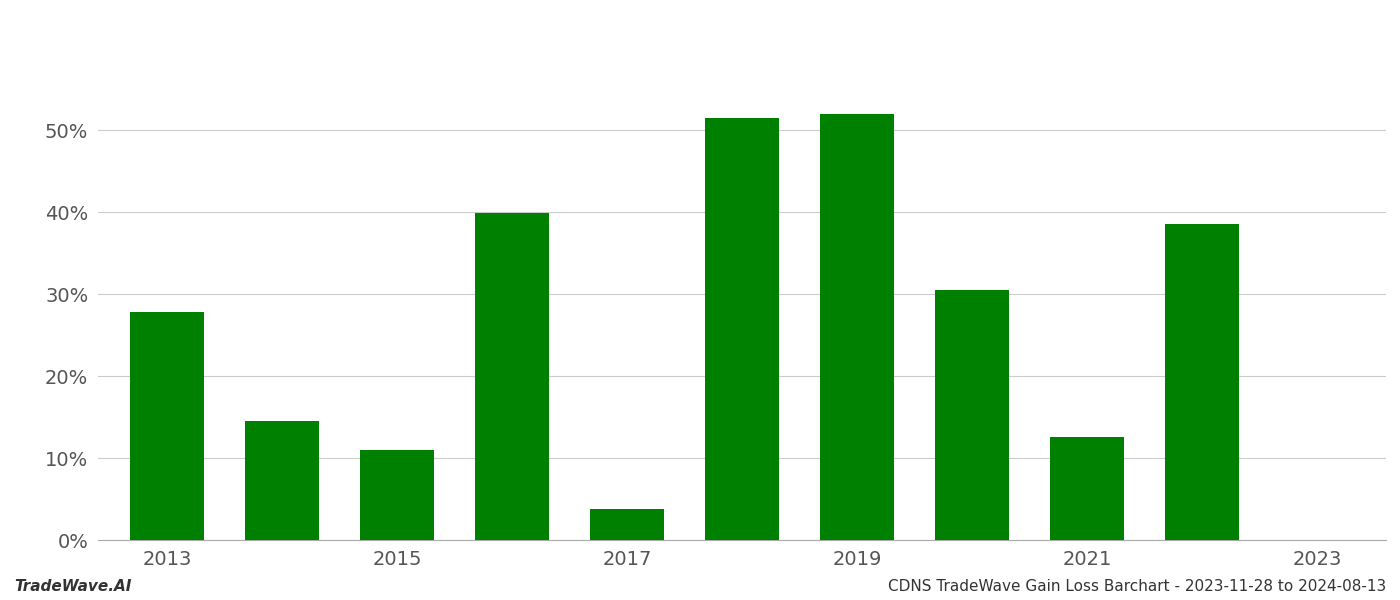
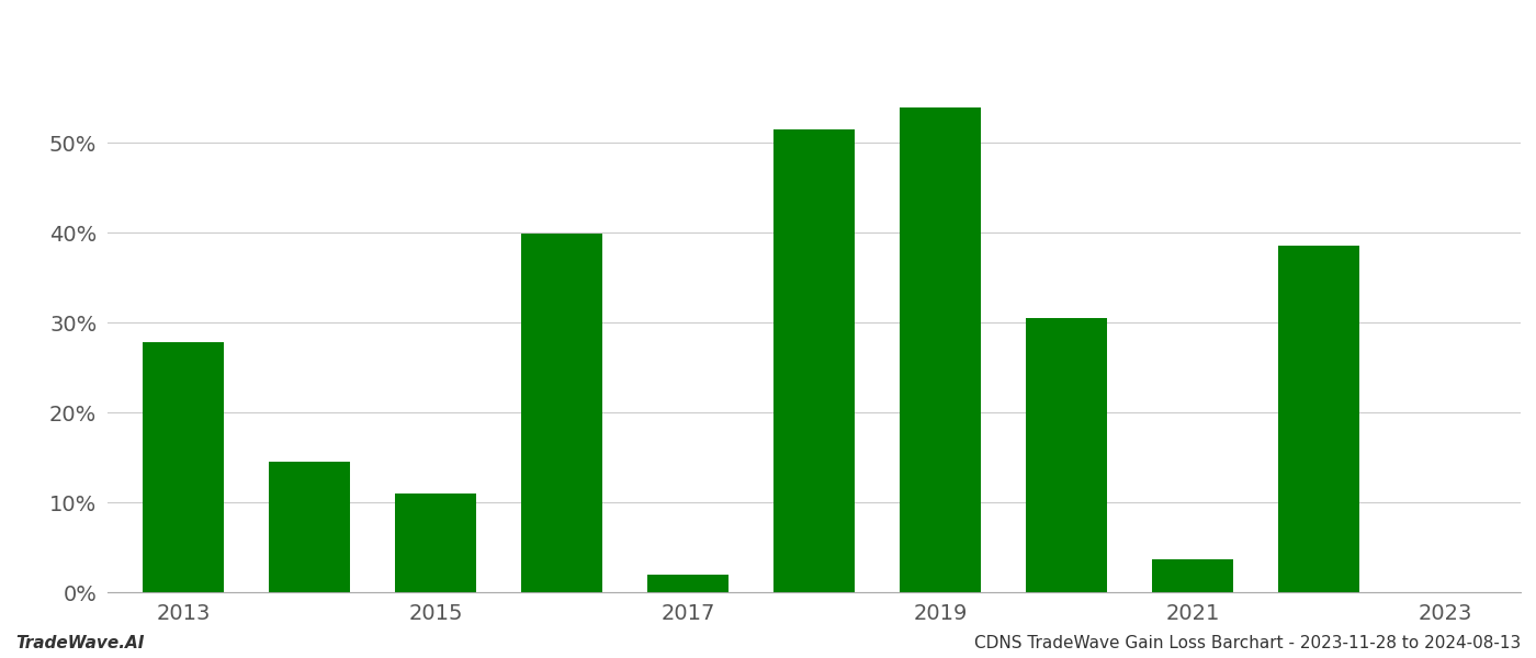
2017: 3.8% -> 1.9%
2019: 52.0% -> 53.9%
2021: 12.6% -> 3.6%
